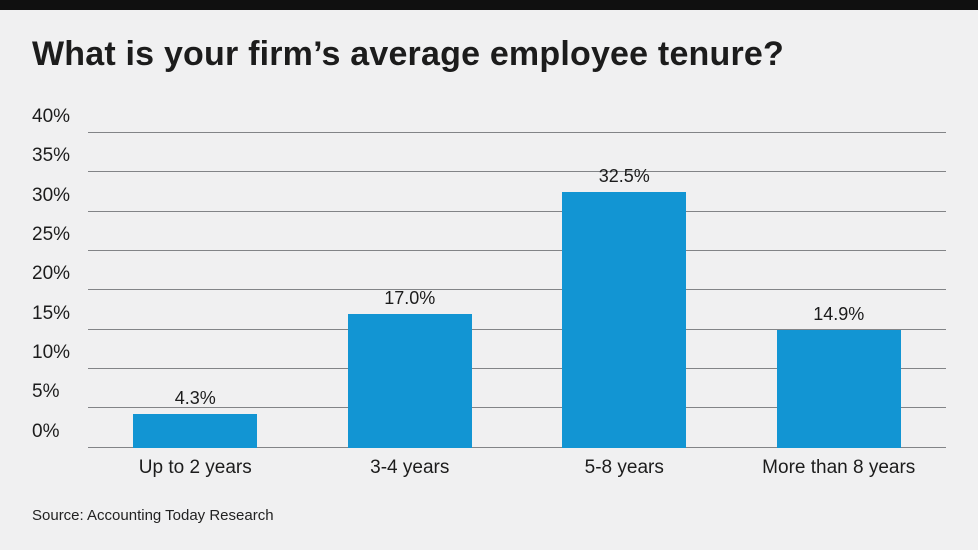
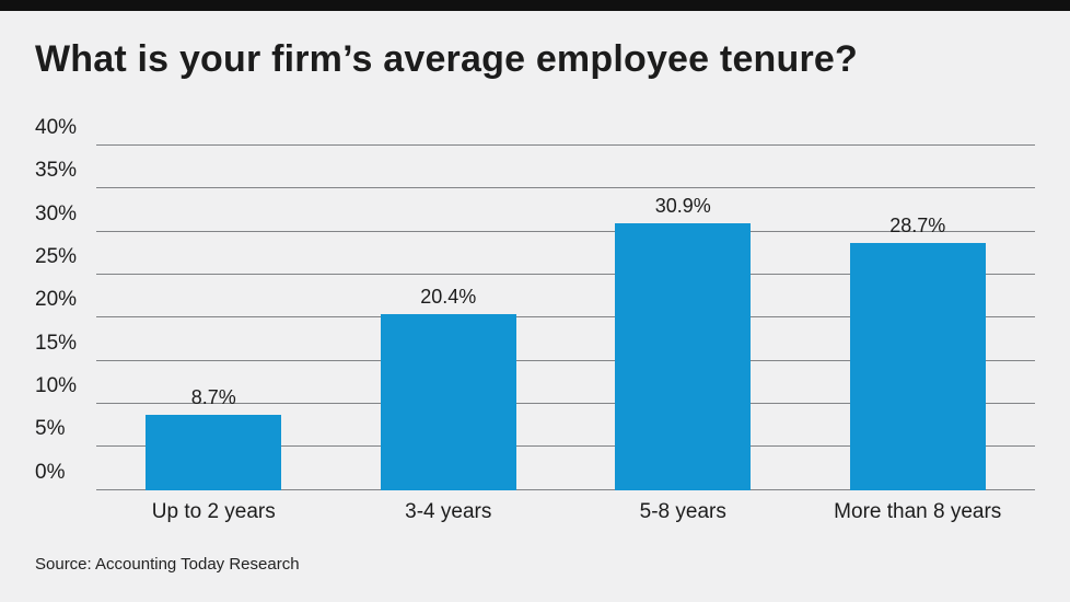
Up to 2 years: 4.3% -> 8.7%
3-4 years: 17.0% -> 20.4%
5-8 years: 32.5% -> 30.9%
More than 8 years: 14.9% -> 28.7%
